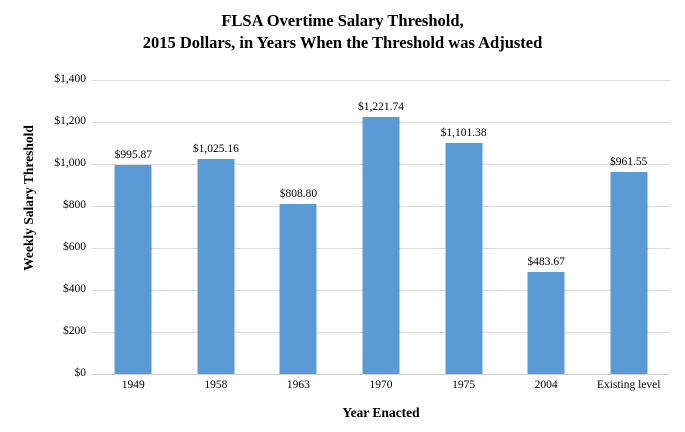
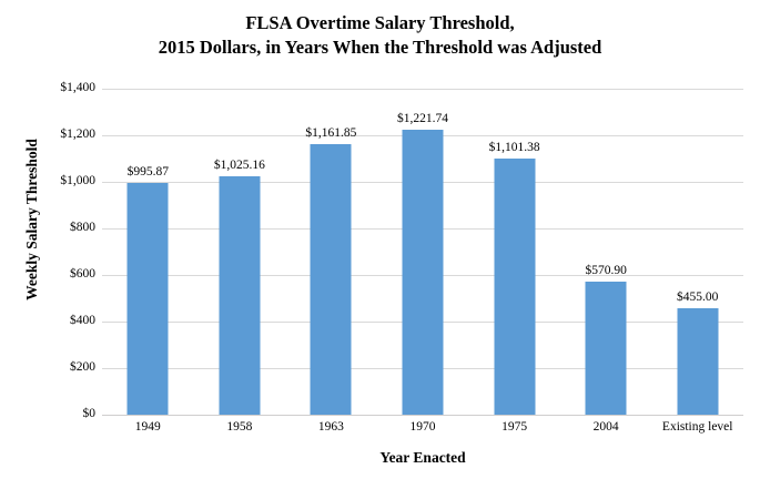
1963: $808.80 -> $1,161.85
2004: $483.67 -> $570.90
Existing level: $961.55 -> $455.00
